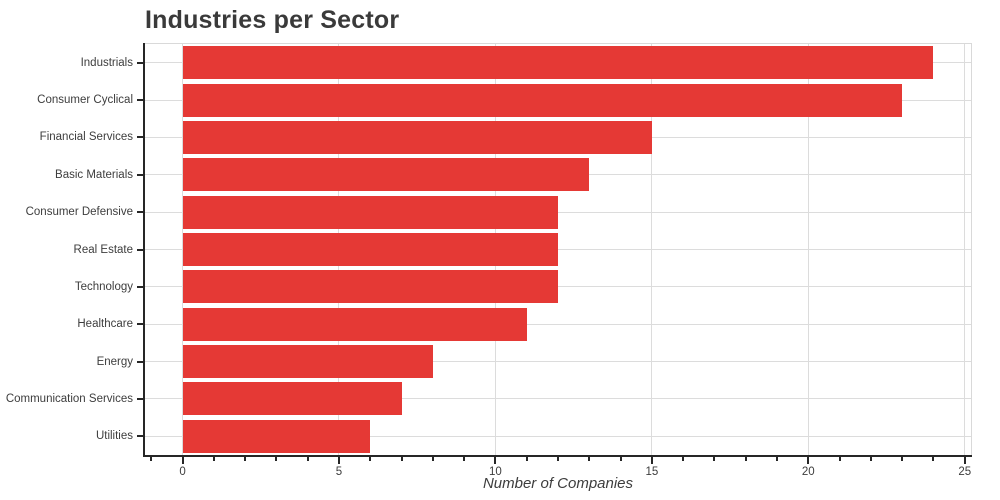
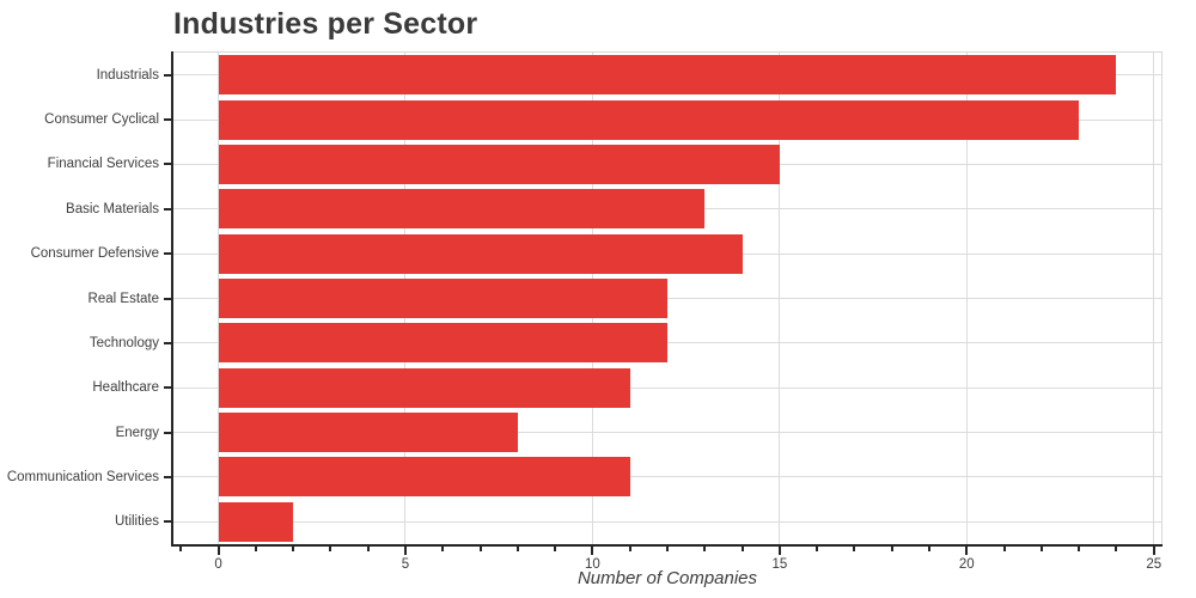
Consumer Defensive: 12 -> 14
Communication Services: 7 -> 11
Utilities: 6 -> 2
